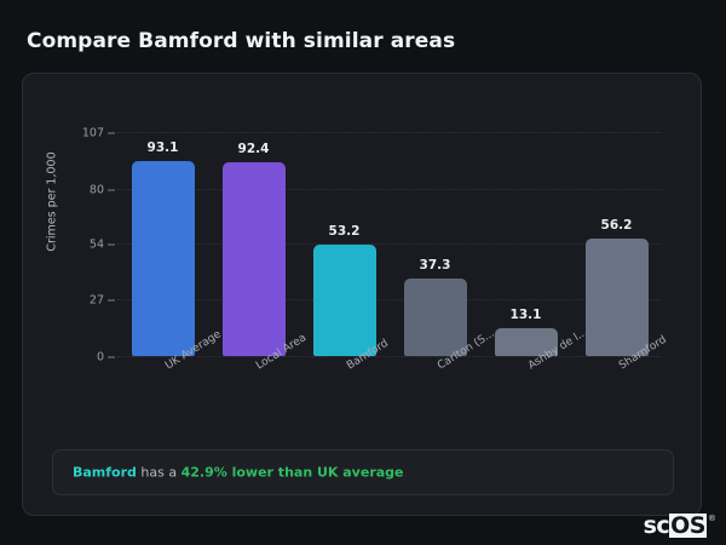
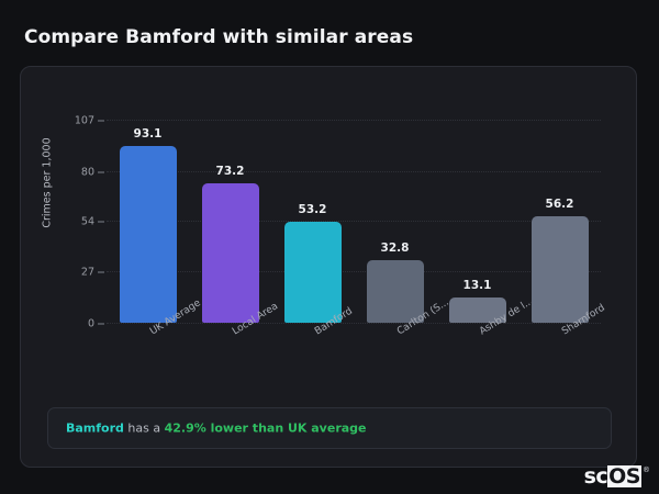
Local Area: 92.4 -> 73.2
Carlton (S...: 37.3 -> 32.8
